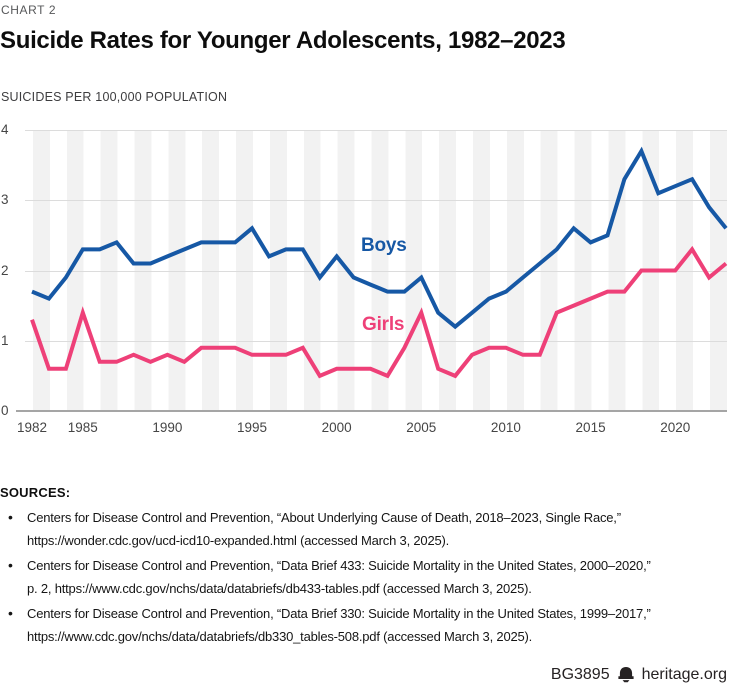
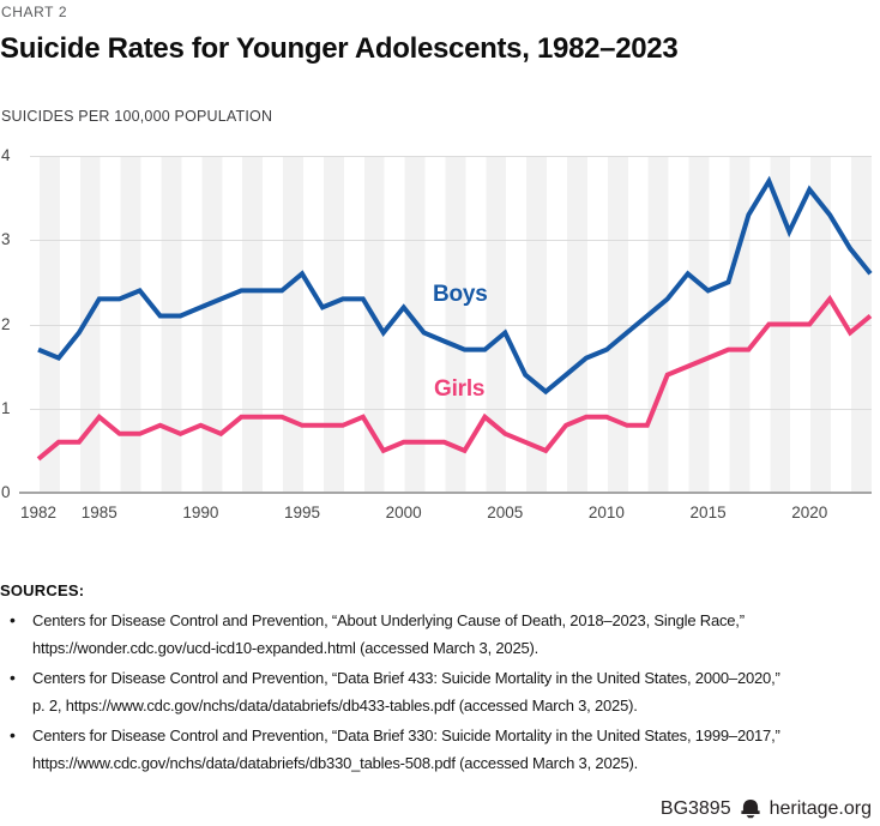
Girls/1982: 1.3 -> 0.4
Girls/1985: 1.4 -> 0.9
Girls/2005: 1.4 -> 0.7
Boys/2020: 3.2 -> 3.6
